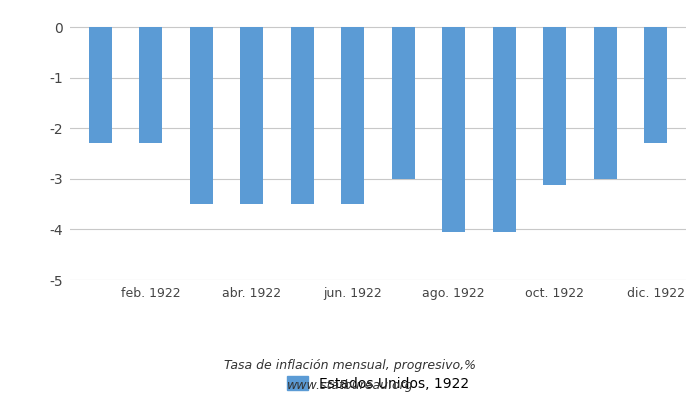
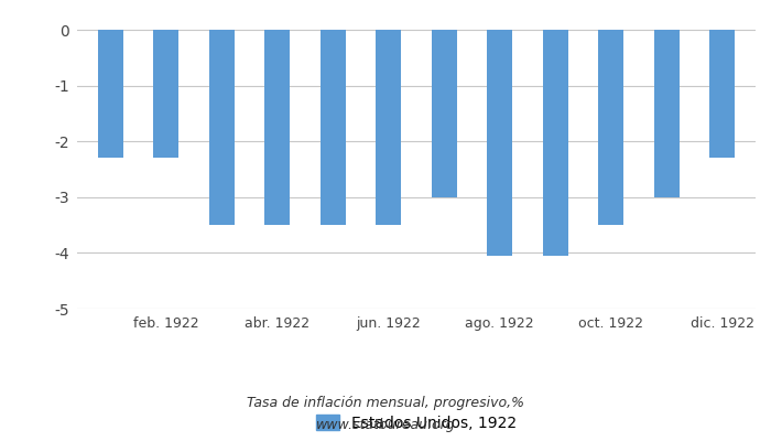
oct. 1922: -3.12 -> -3.50
